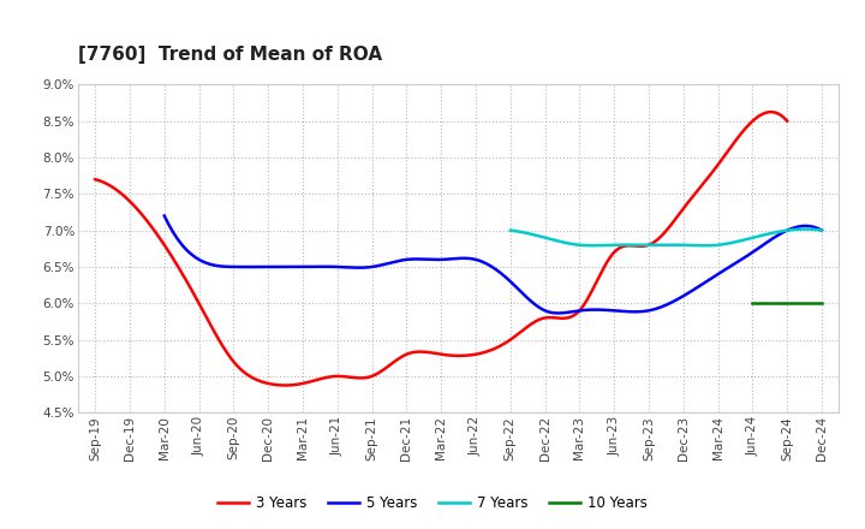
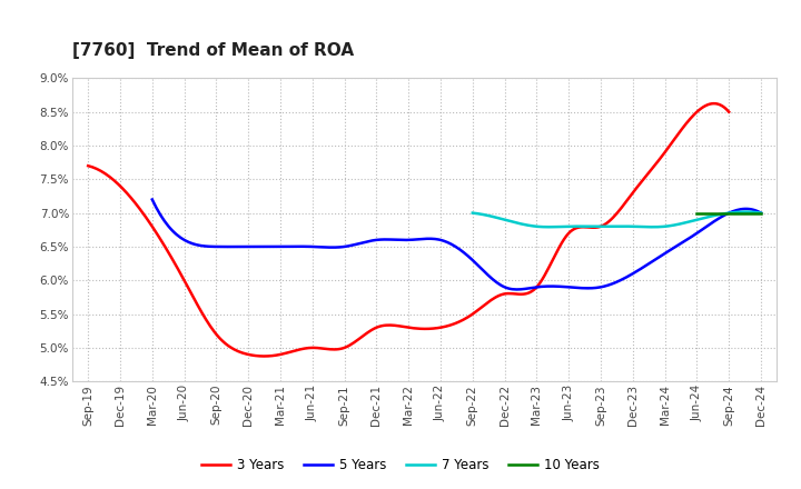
10 Years/Jun-24: 6% -> 7%
10 Years/Sep-24: 6% -> 7%
10 Years/Dec-24: 6% -> 7%
